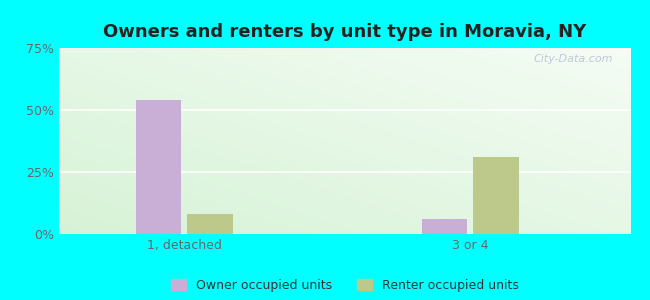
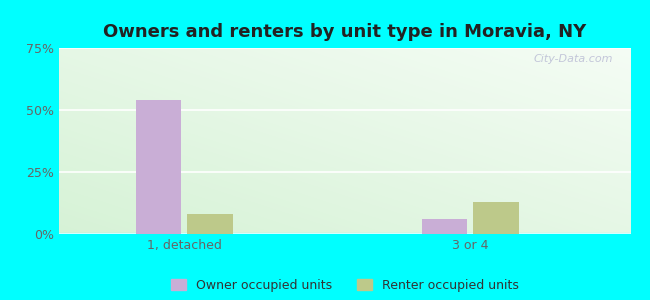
Renter occupied units/3 or 4: 31% -> 13%
